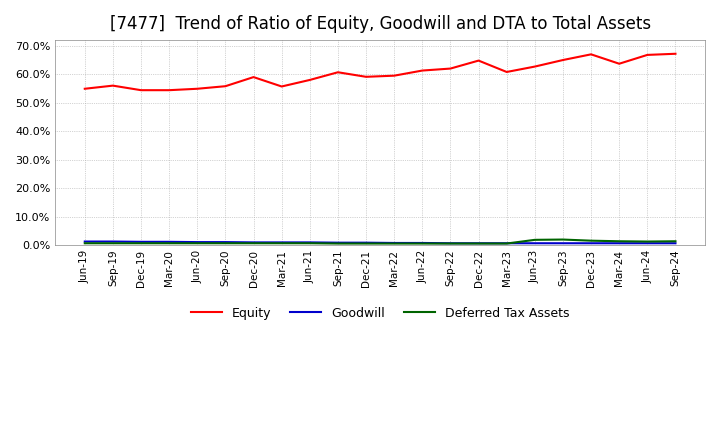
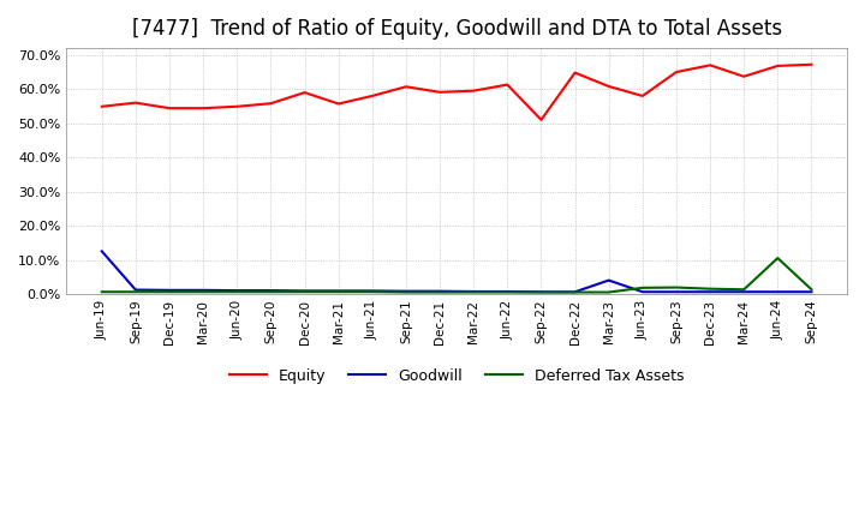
Goodwill/Jun-19: 1.2% -> 12.5%
Equity/Sep-22: 62.0% -> 51.0%
Goodwill/Mar-23: 0.6% -> 4.0%
Equity/Jun-23: 62.7% -> 58.0%
Deferred Tax Assets/Jun-24: 1.2% -> 10.5%
